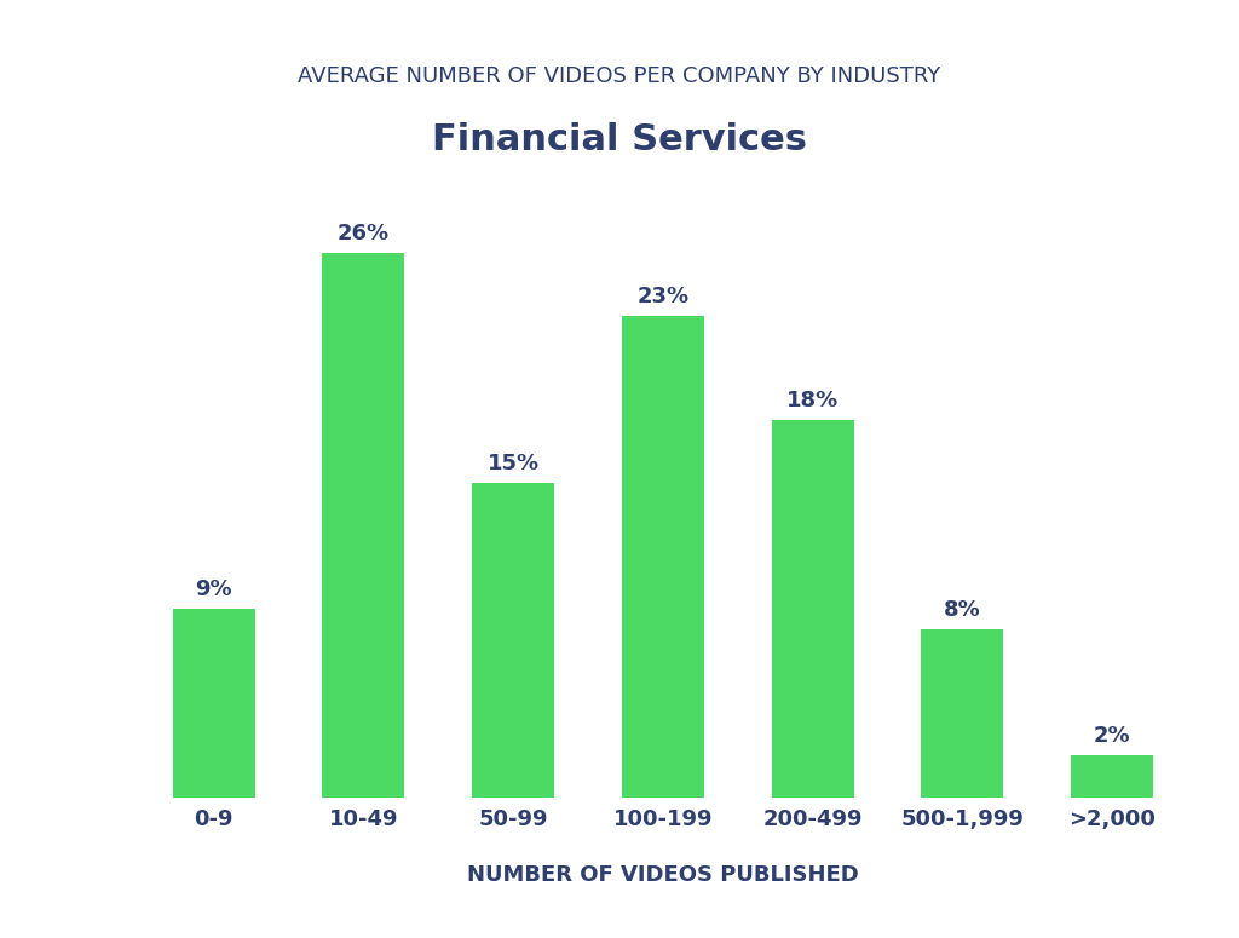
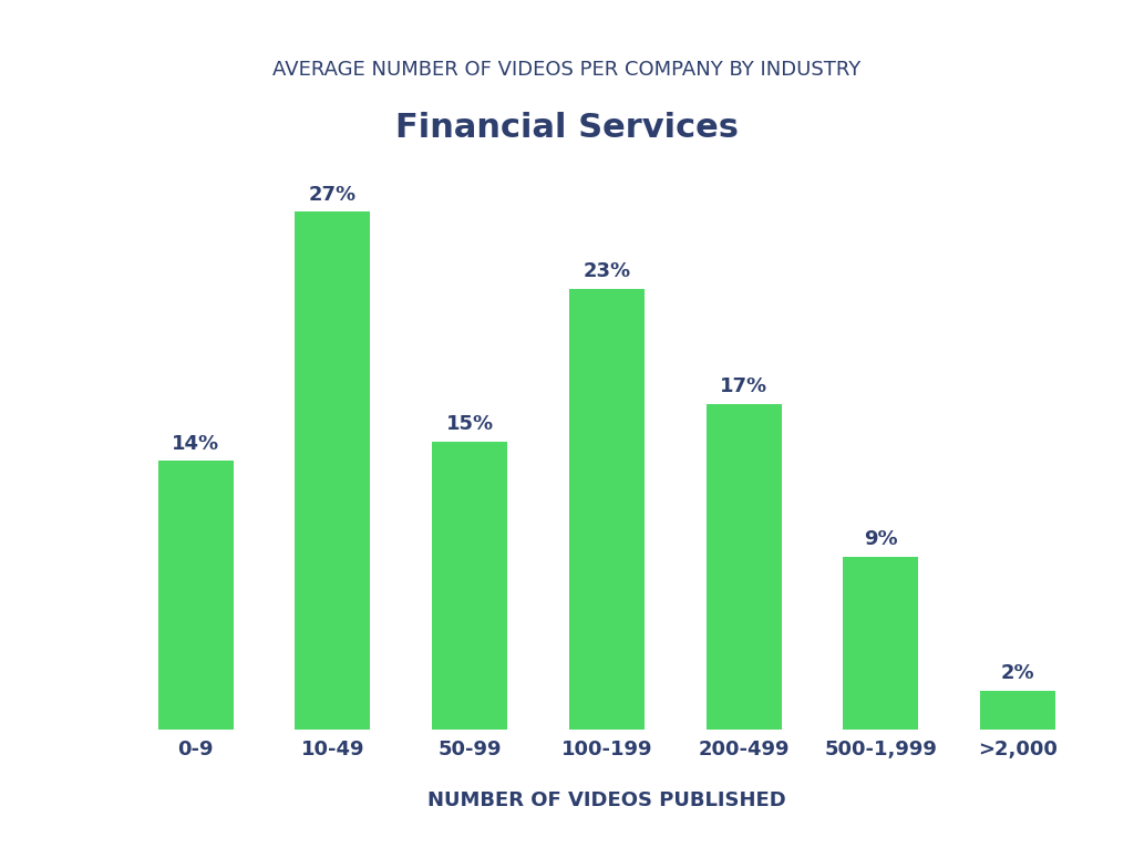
0-9: 9% -> 14%
10-49: 26% -> 27%
200-499: 18% -> 17%
500-1,999: 8% -> 9%
